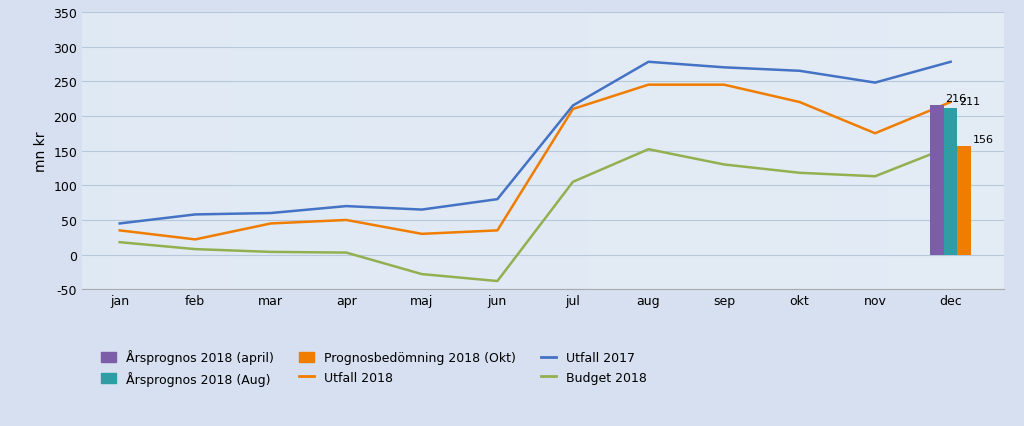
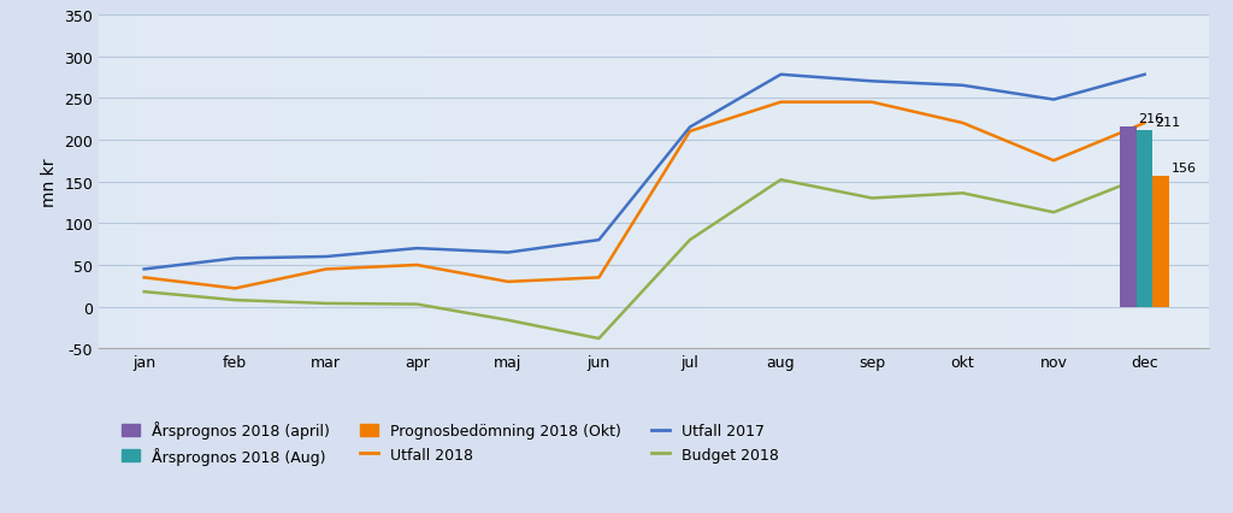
Budget 2018/maj: -28 -> -16
Budget 2018/jul: 105 -> 80
Budget 2018/okt: 118 -> 136
